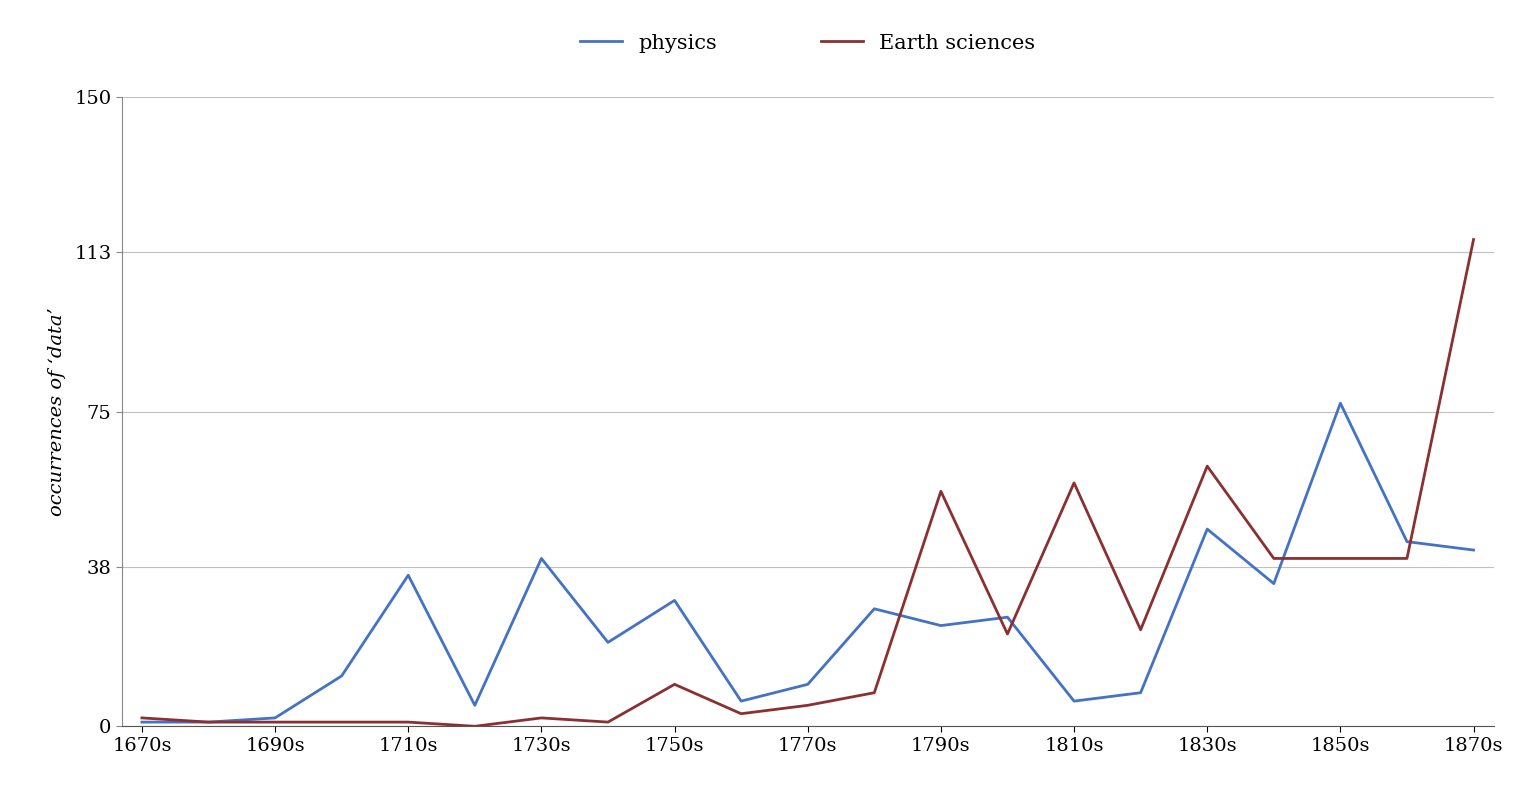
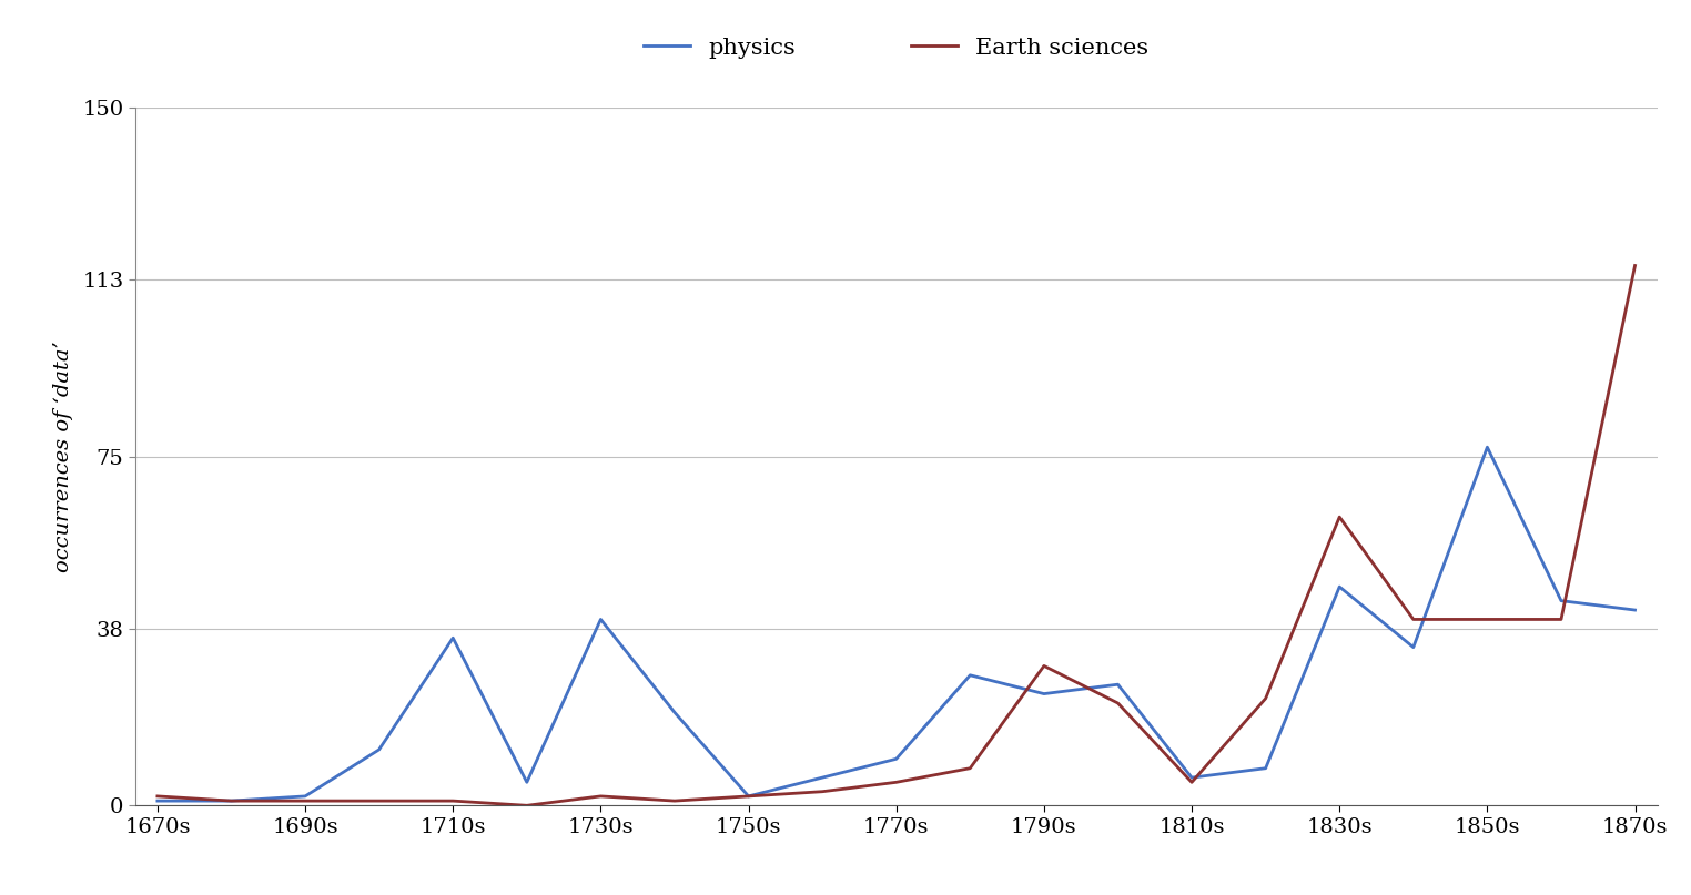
physics/1750s: 30 -> 2
Earth sciences/1750s: 10 -> 2
Earth sciences/1790s: 56 -> 30
Earth sciences/1810s: 58 -> 5
